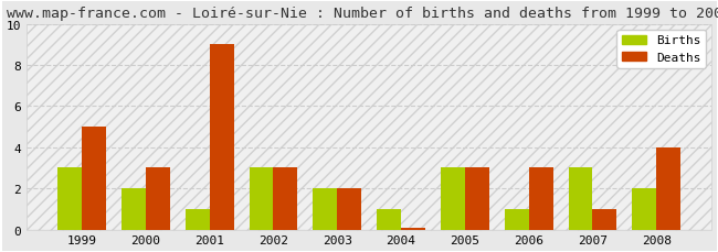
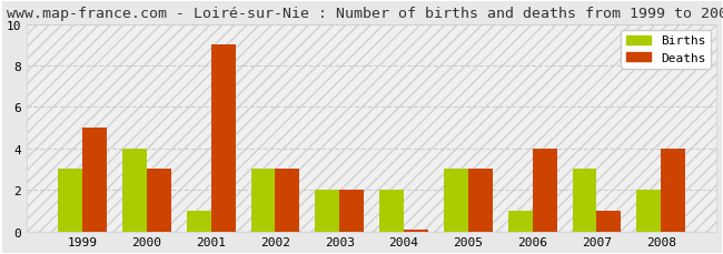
Births/2000: 2 -> 4
Births/2004: 1 -> 2
Deaths/2006: 3.0 -> 4.0
